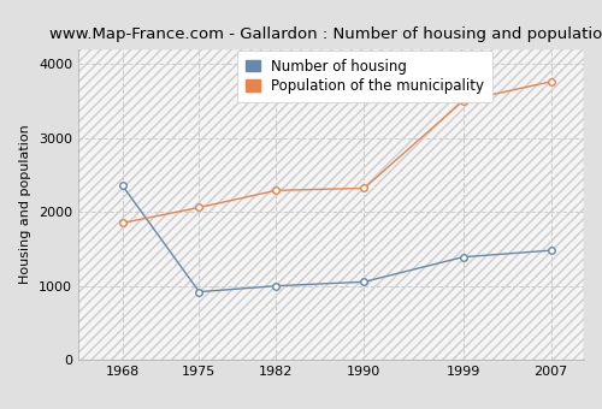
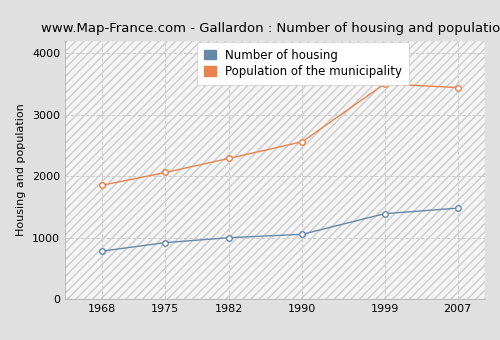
Number of housing/1968: 2360 -> 780
Population of the municipality/1990: 2320 -> 2560
Population of the municipality/2007: 3760 -> 3440
